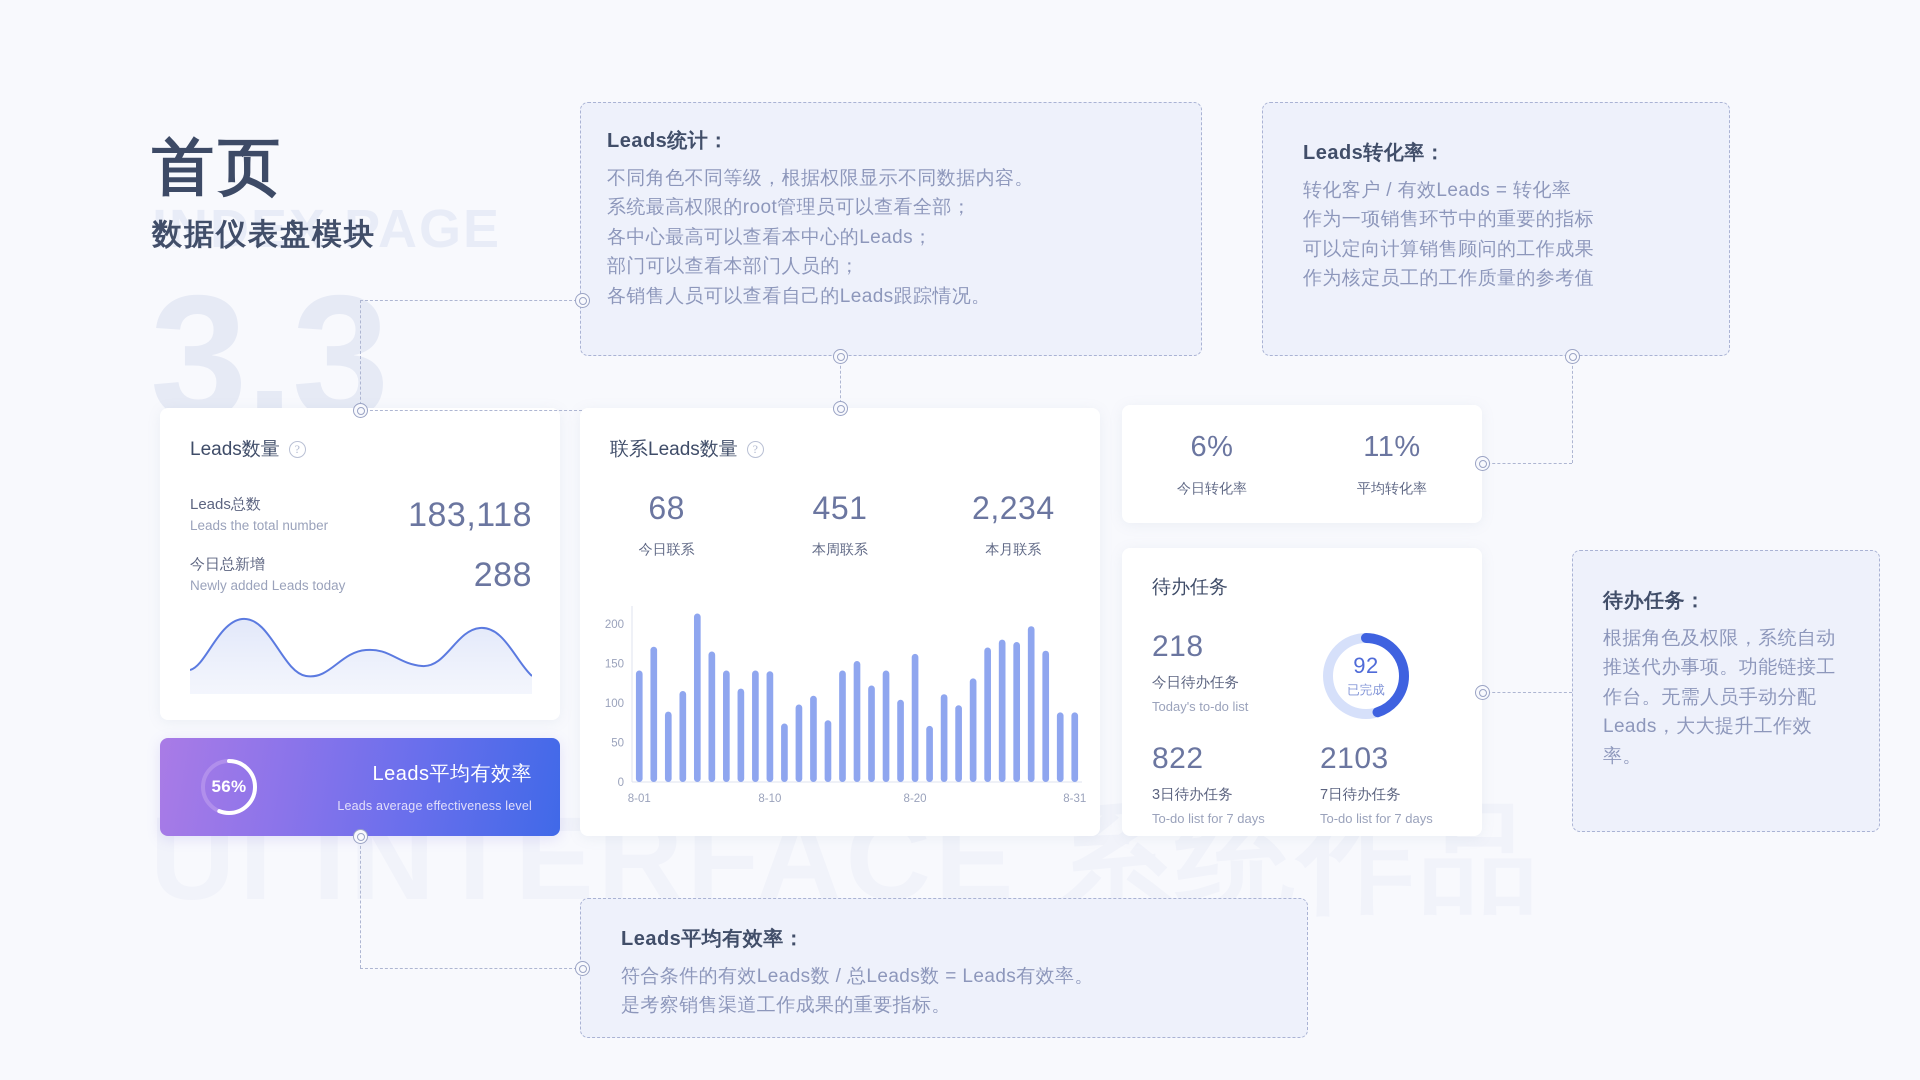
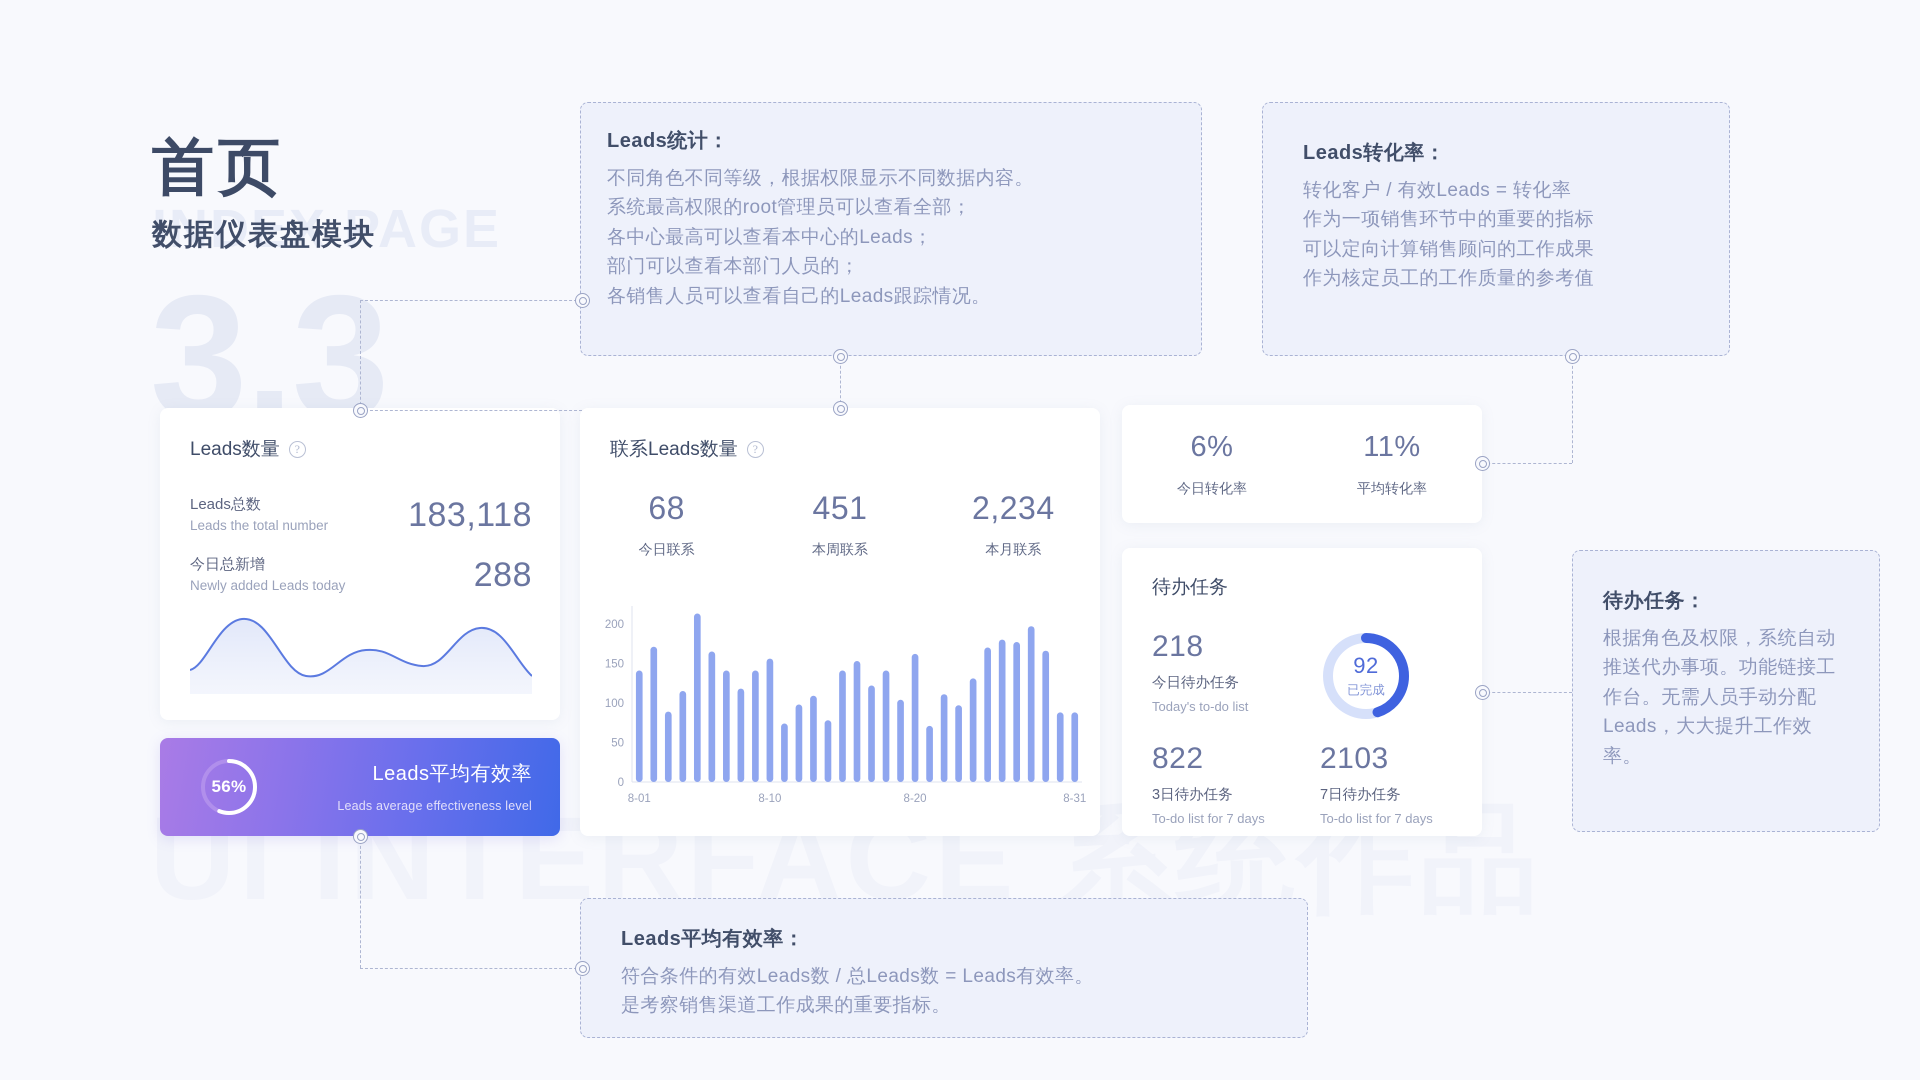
8-10: 140 -> 160
